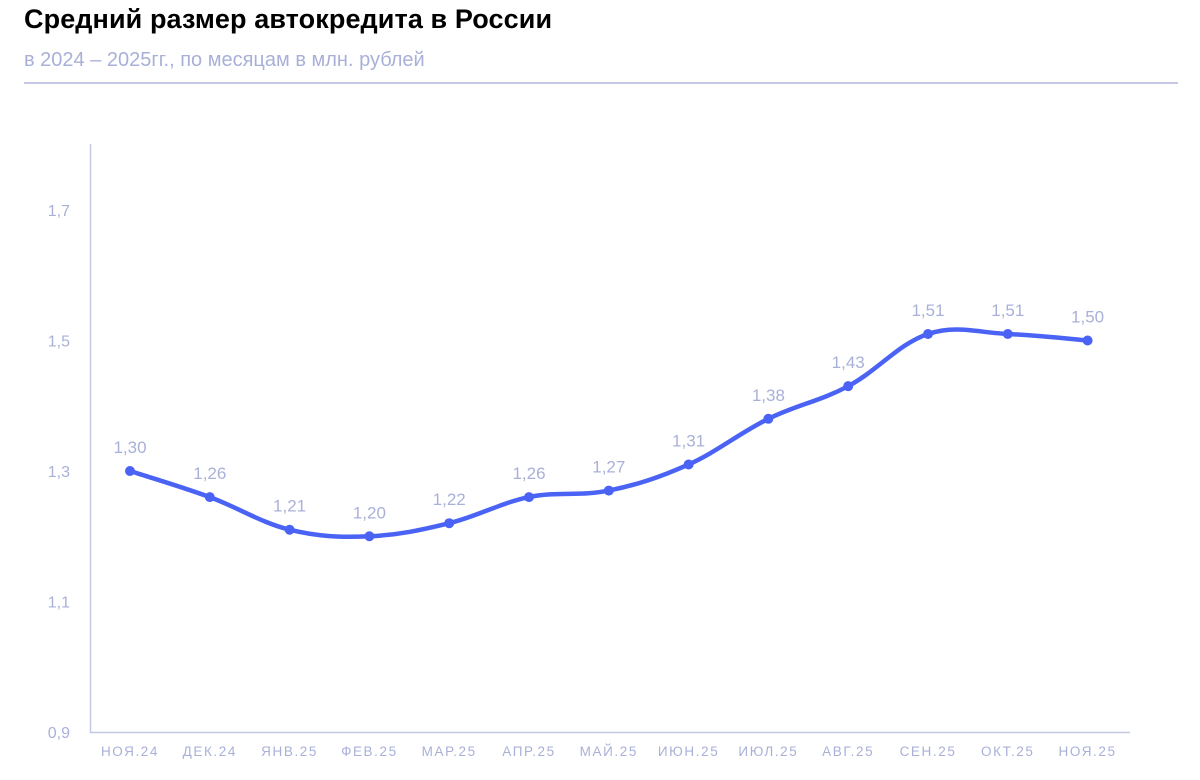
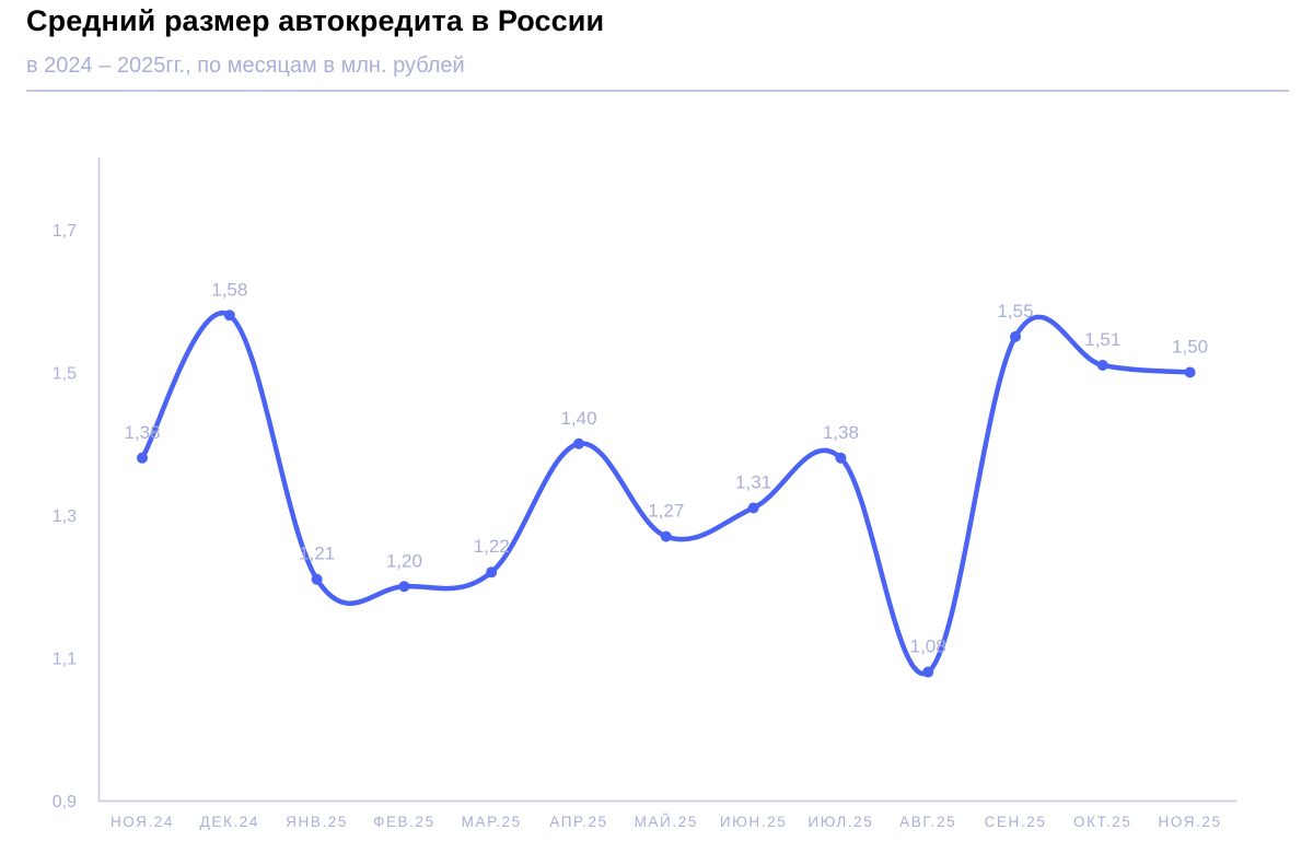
НОЯ.24: 1,30 -> 1,38
ДЕК.24: 1,26 -> 1,58
АПР.25: 1,26 -> 1,40
АВГ.25: 1,43 -> 1,08
СЕН.25: 1,51 -> 1,55
